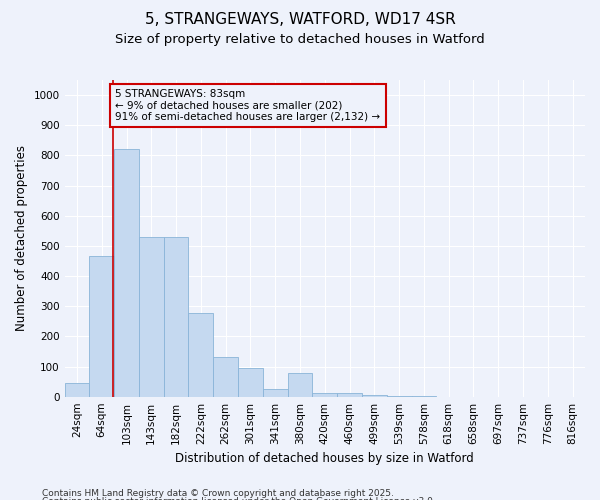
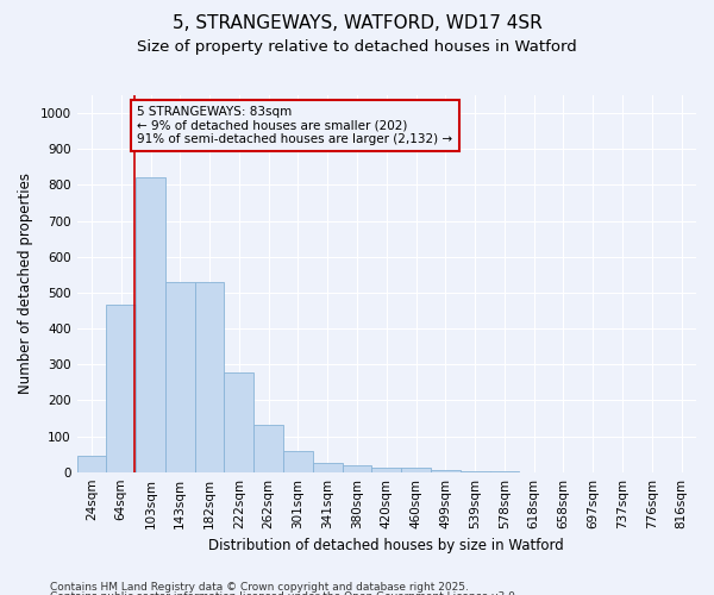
301sqm: 95 -> 58
380sqm: 80 -> 18
